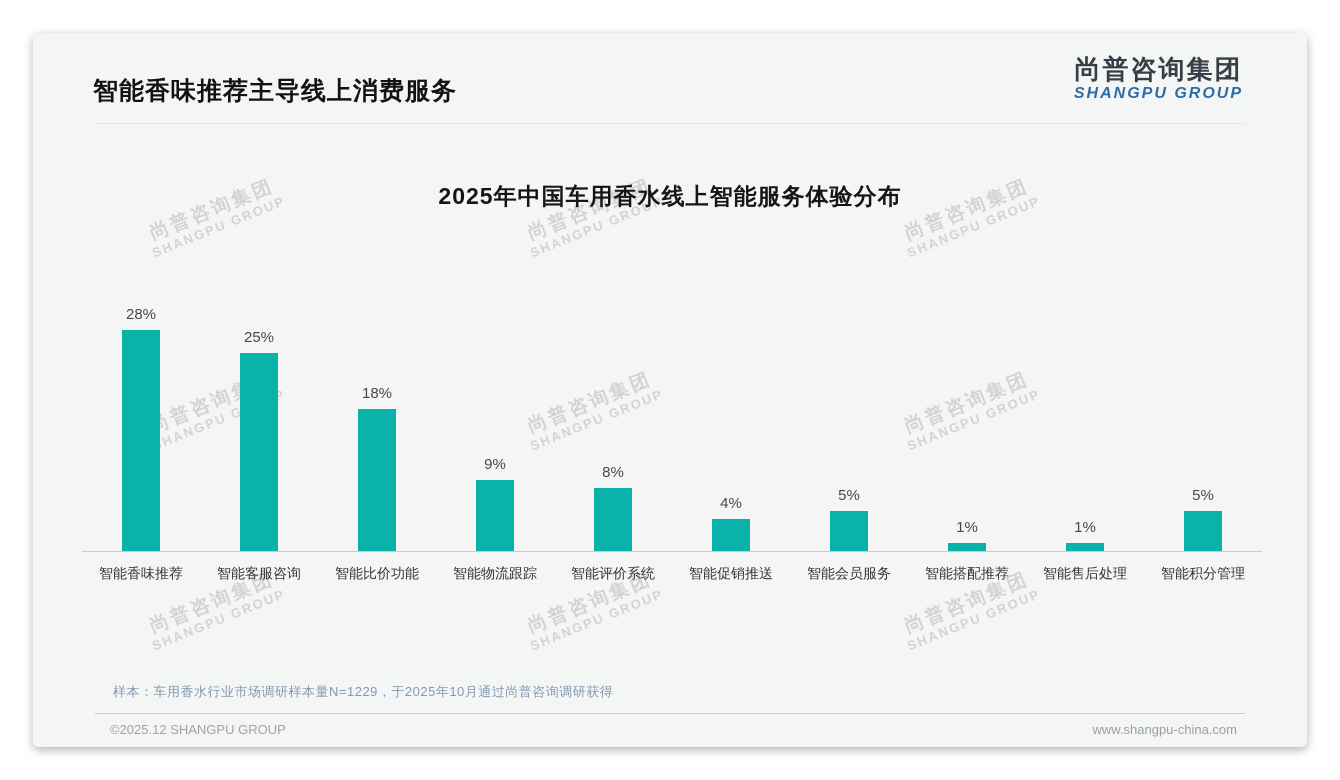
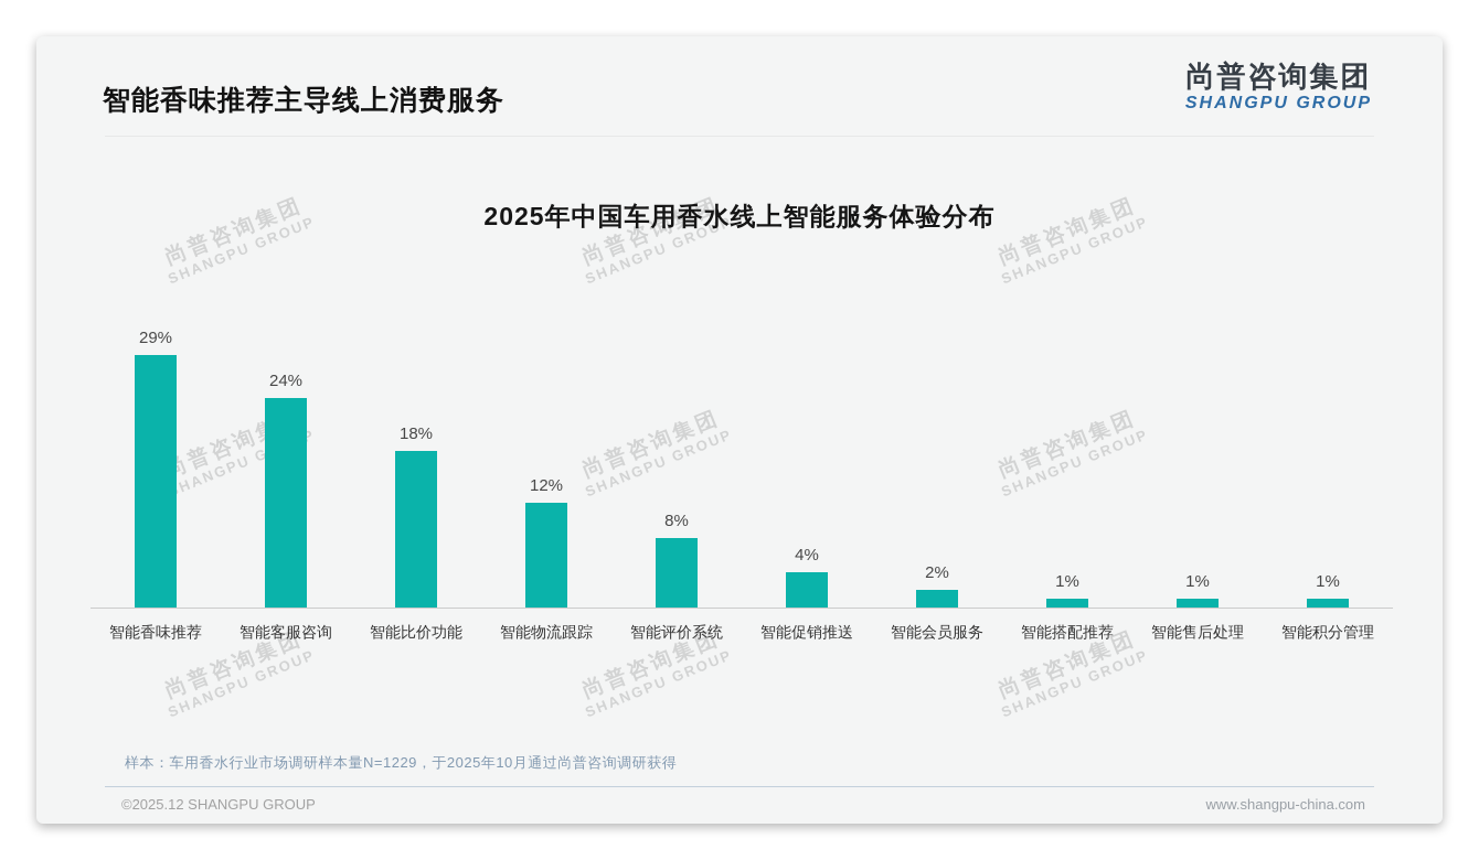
智能香味推荐: 28% -> 29%
智能客服咨询: 25% -> 24%
智能物流跟踪: 9% -> 12%
智能会员服务: 5% -> 2%
智能积分管理: 5% -> 1%
